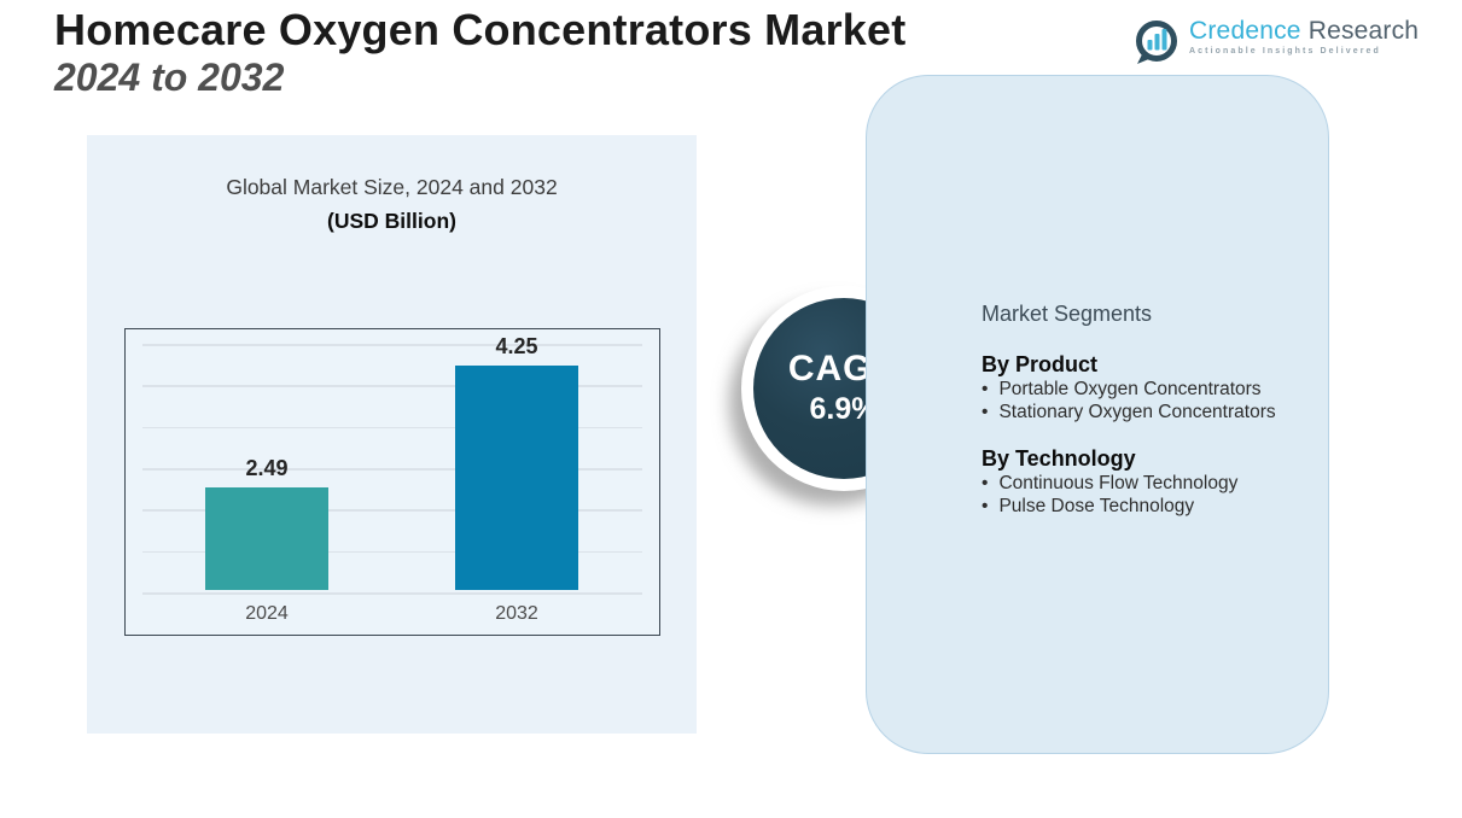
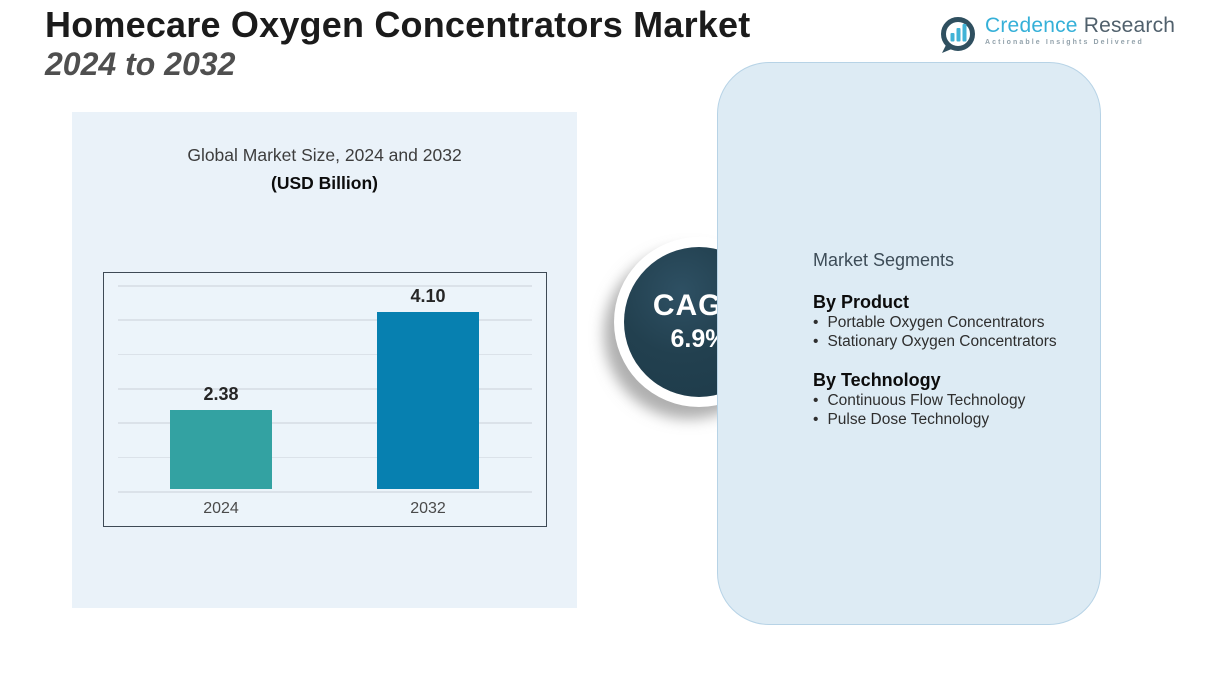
2024: 2.49 -> 2.38
2032: 4.25 -> 4.10
